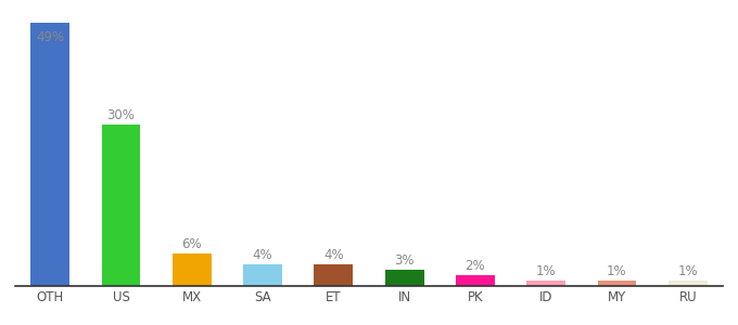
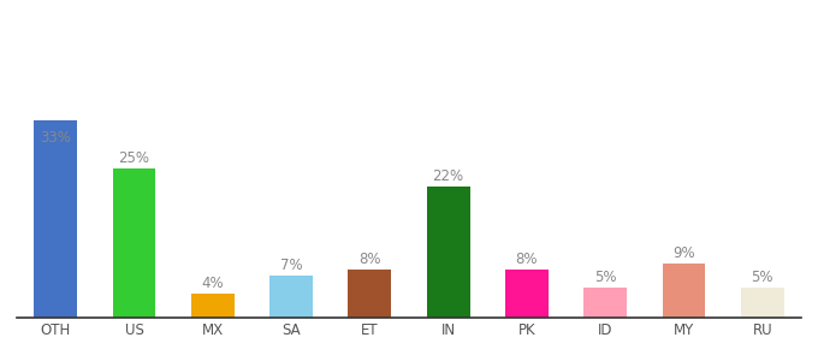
OTH: 49% -> 33%
US: 30% -> 25%
MX: 6% -> 4%
SA: 4% -> 7%
ET: 4% -> 8%
IN: 3% -> 22%
PK: 2% -> 8%
ID: 1% -> 5%
MY: 1% -> 9%
RU: 1% -> 5%
